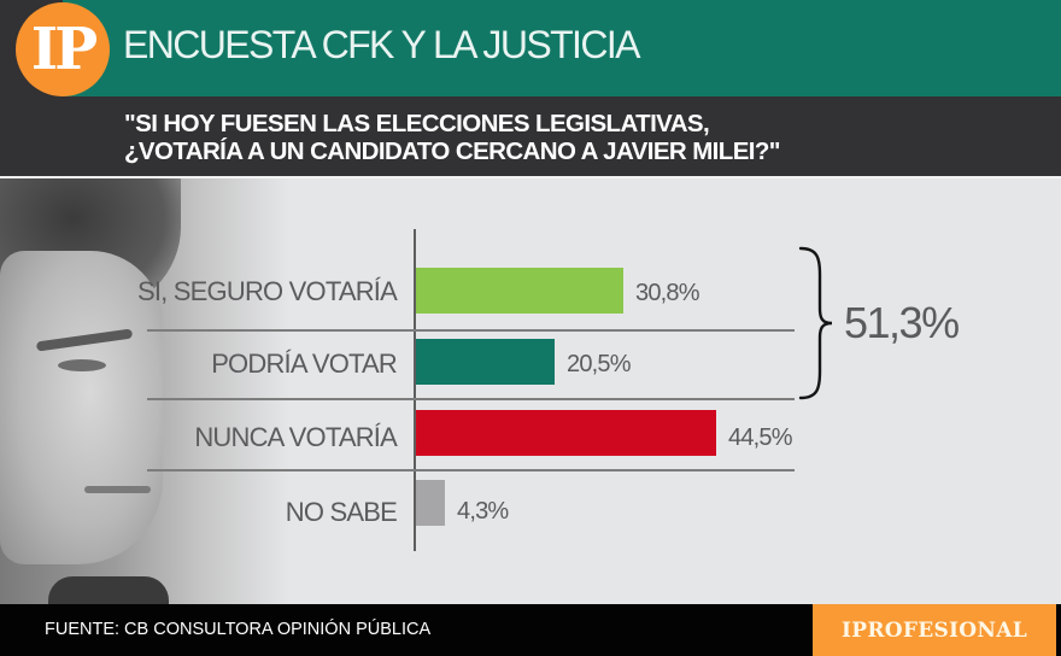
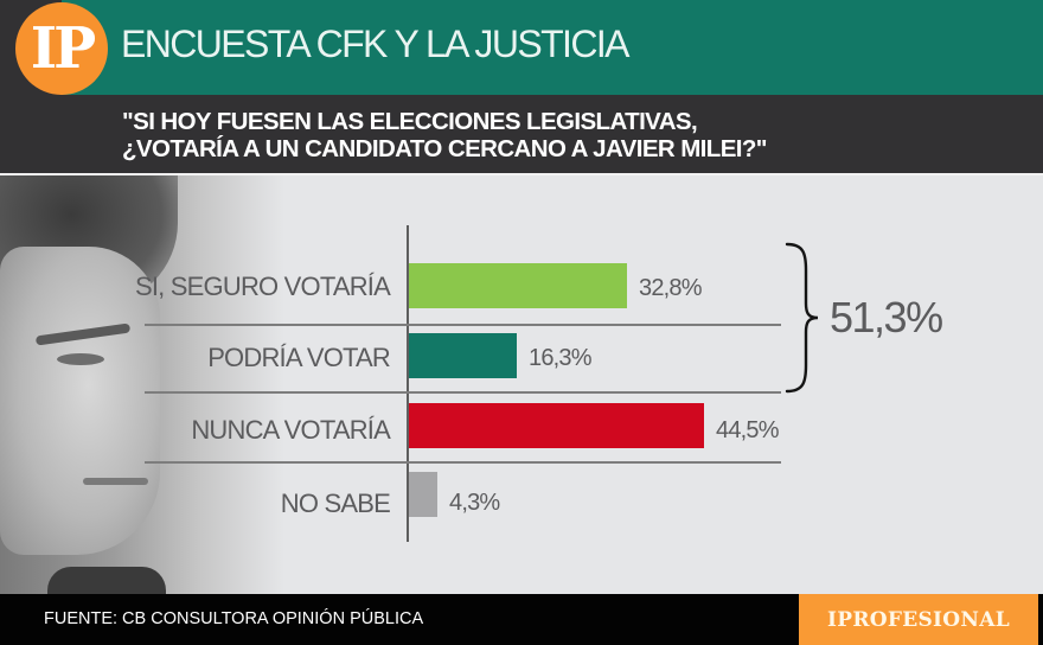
SI, SEGURO VOTARÍA: 30,8% -> 32,8%
PODRÍA VOTAR: 20,5% -> 16,3%
